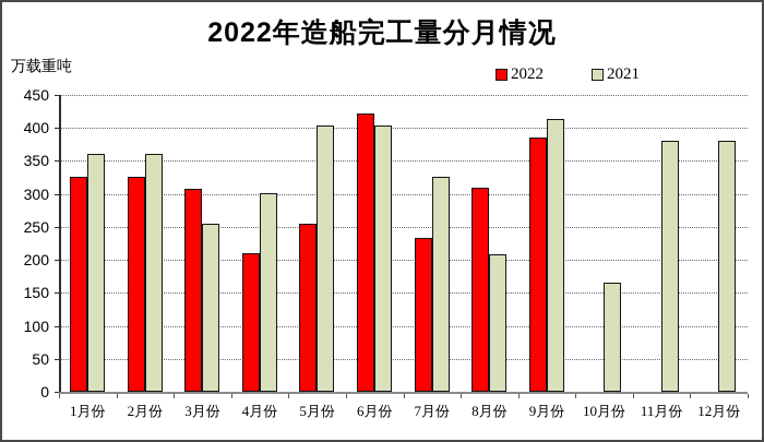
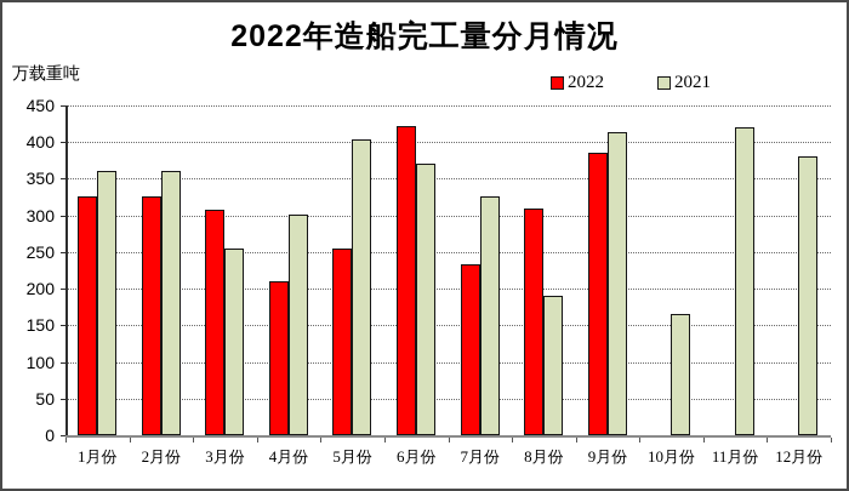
2021/6月份: 400 -> 370
2021/8月份: 210 -> 190
2021/11月份: 380 -> 420
